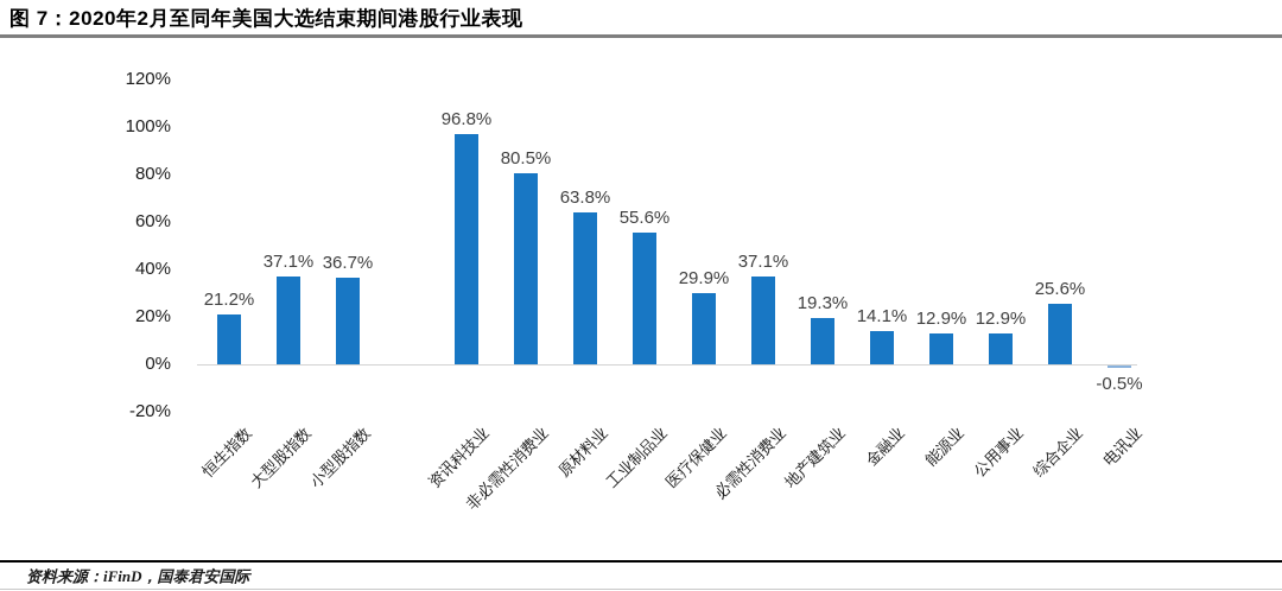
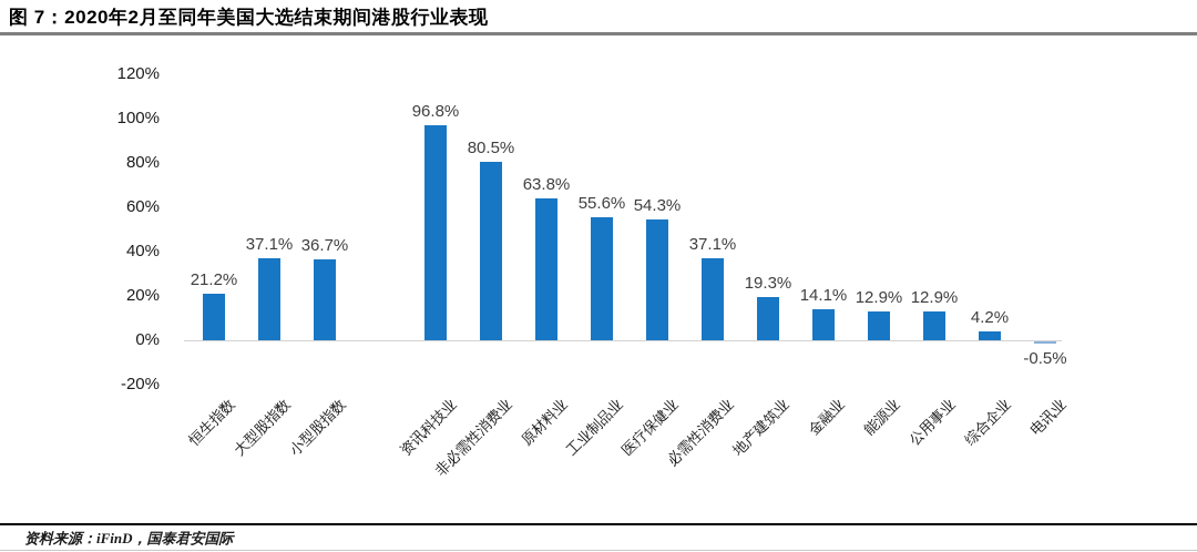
医疗保健业: 29.9% -> 54.3%
综合企业: 25.6% -> 4.2%
